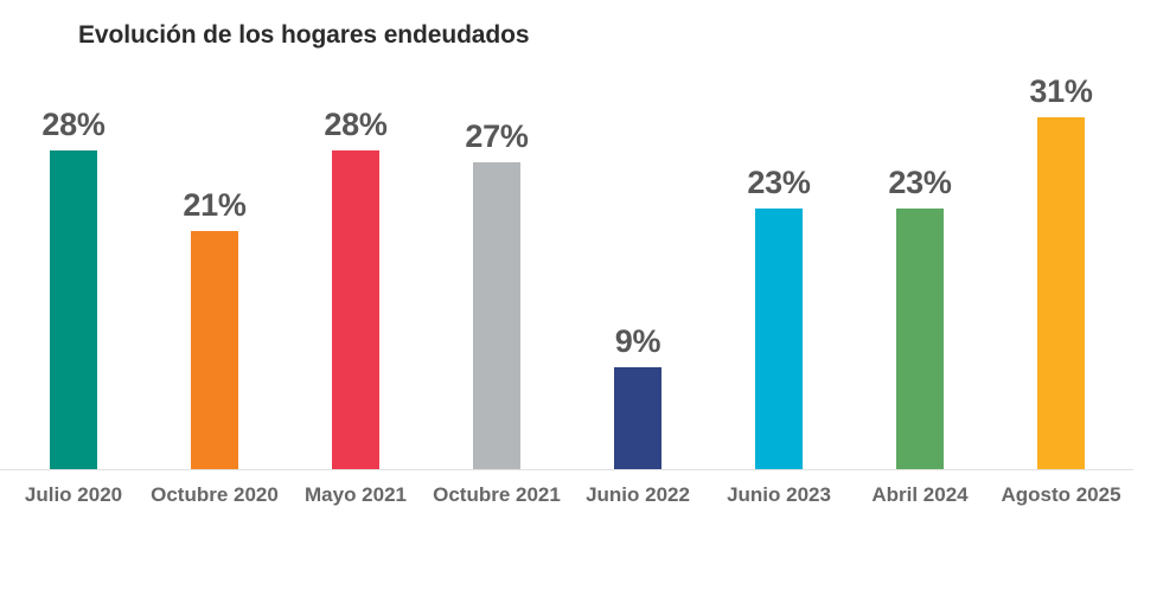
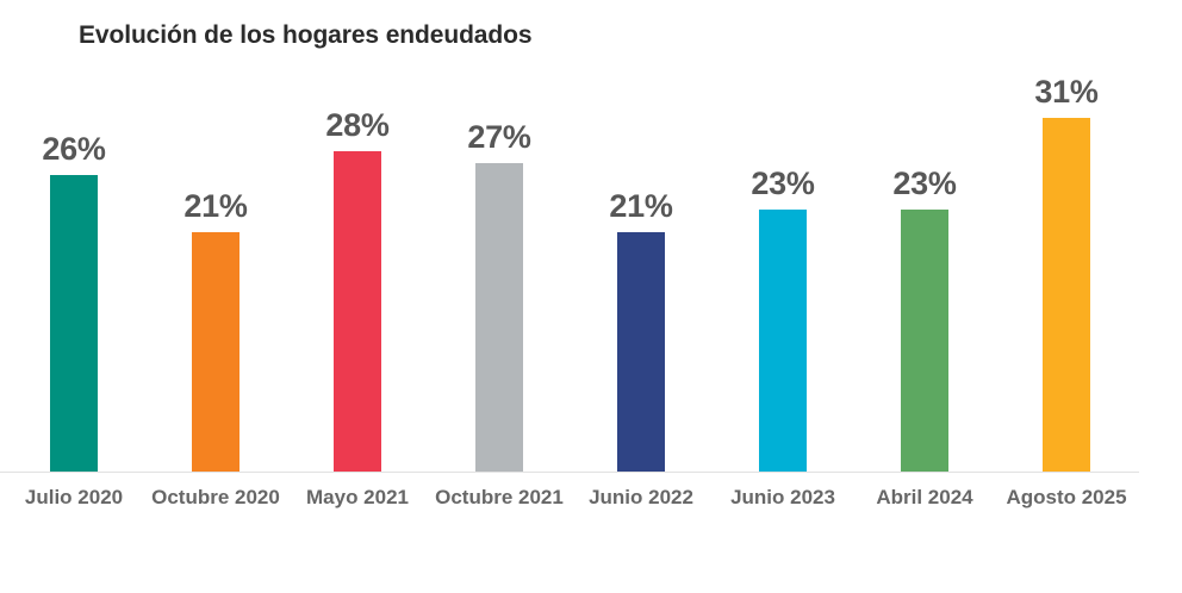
Julio 2020: 28% -> 26%
Junio 2022: 9% -> 21%
